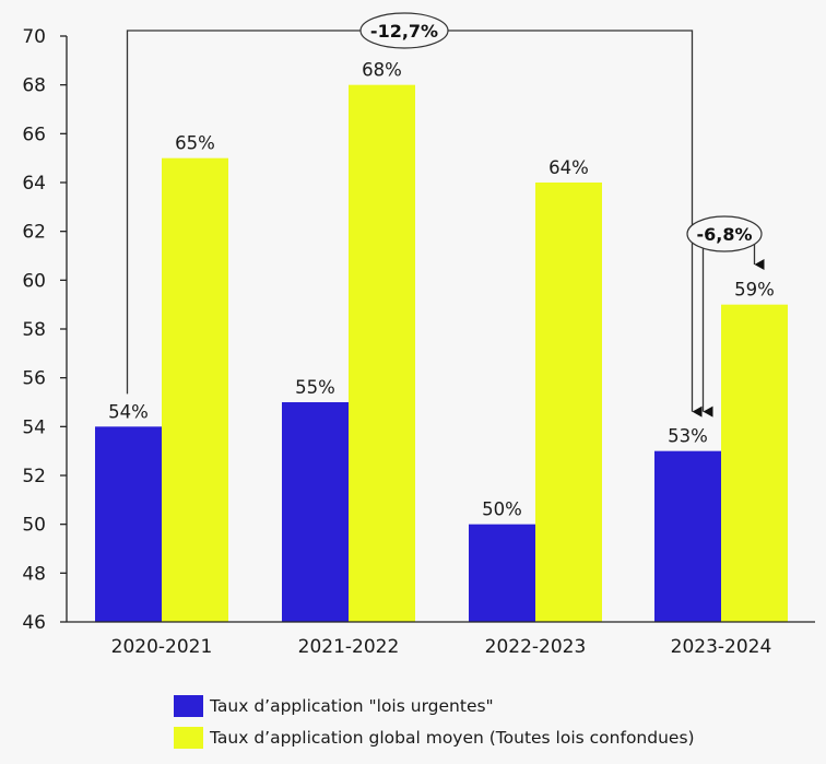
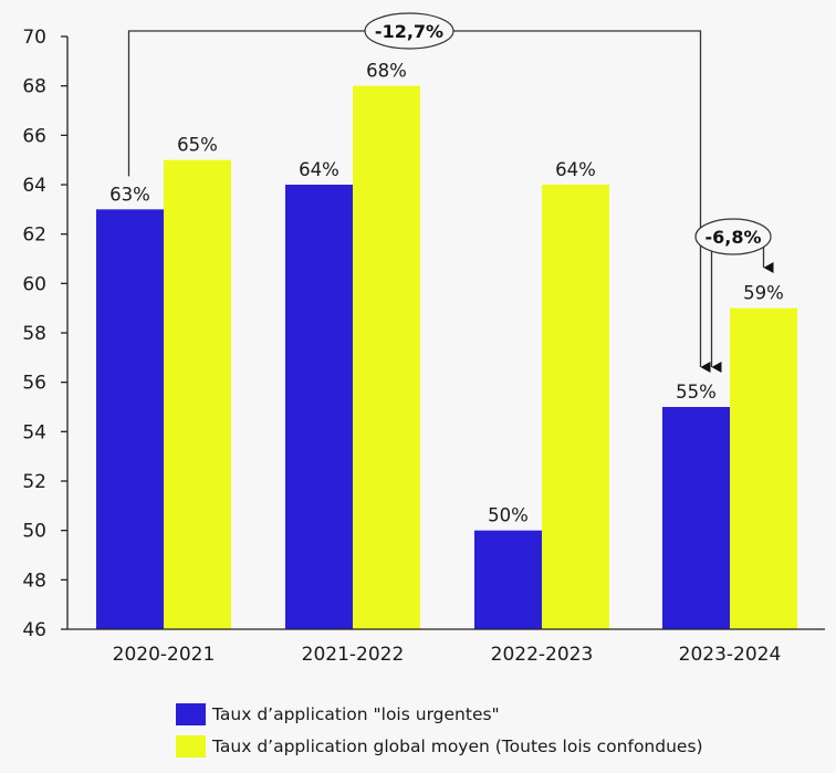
Taux d’application "lois urgentes"/2020-2021: 54% -> 63%
Taux d’application "lois urgentes"/2021-2022: 55% -> 64%
Taux d’application "lois urgentes"/2023-2024: 53% -> 55%
